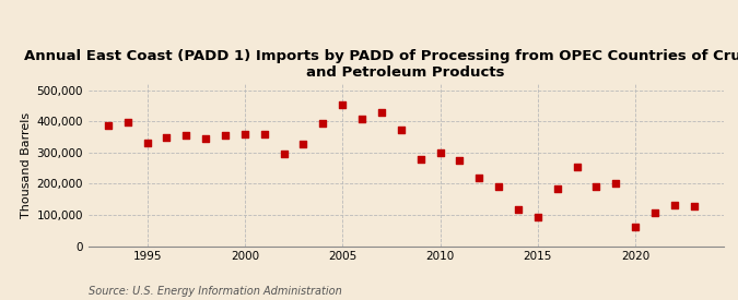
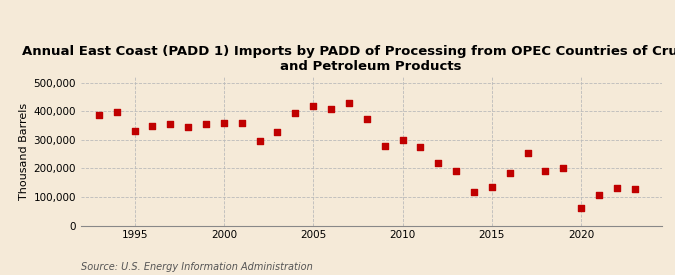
2005: 453,000 -> 420,000
2015: 93,000 -> 135,000
